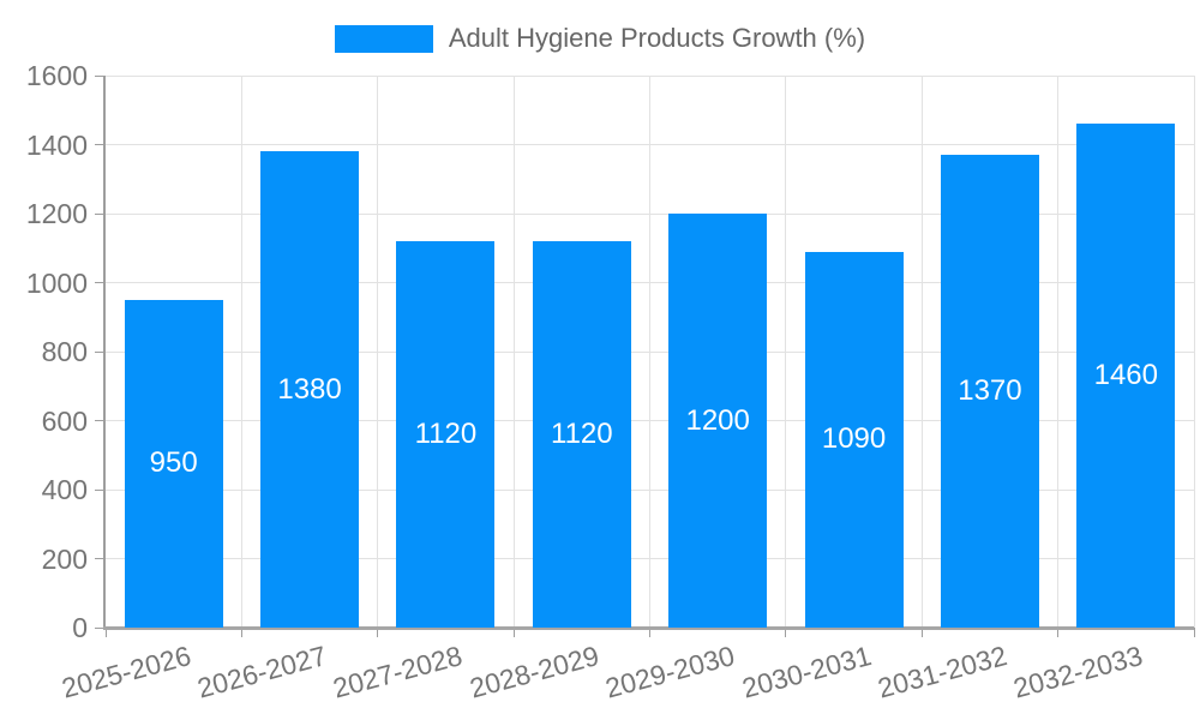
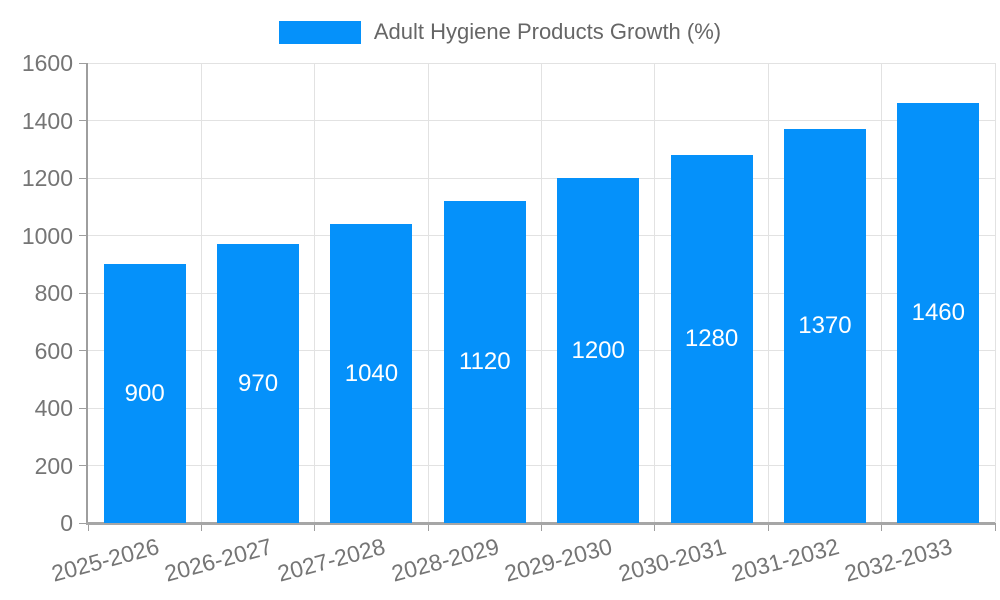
2025-2026: 950 -> 900
2026-2027: 1380 -> 970
2027-2028: 1120 -> 1040
2030-2031: 1090 -> 1280
